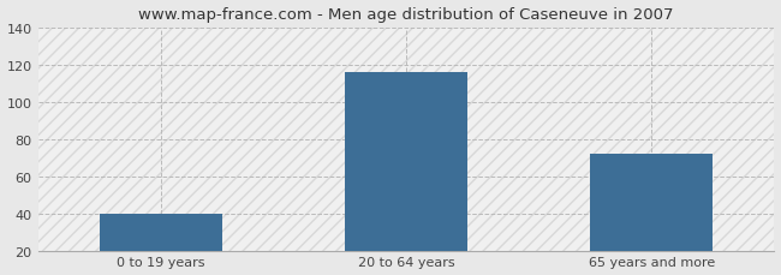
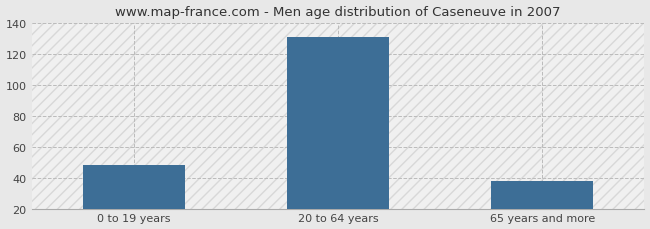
0 to 19 years: 40 -> 48
20 to 64 years: 116 -> 131
65 years and more: 72 -> 38
